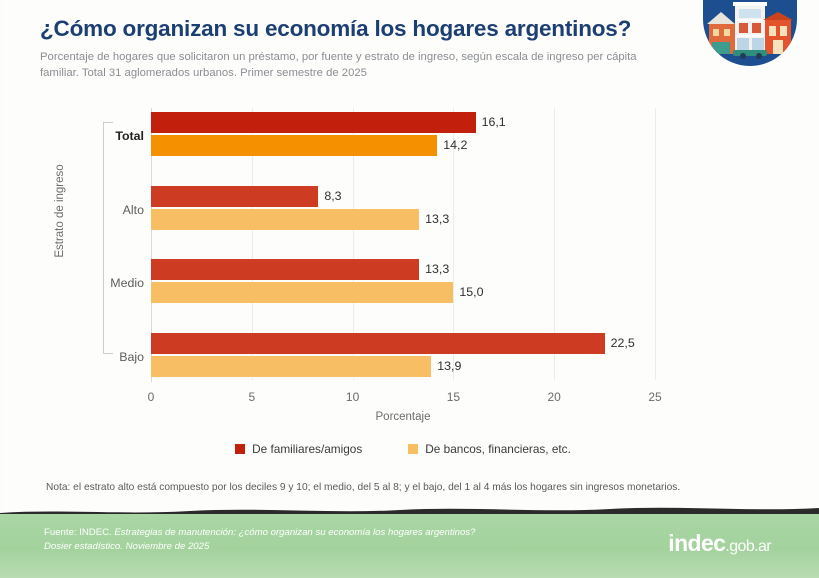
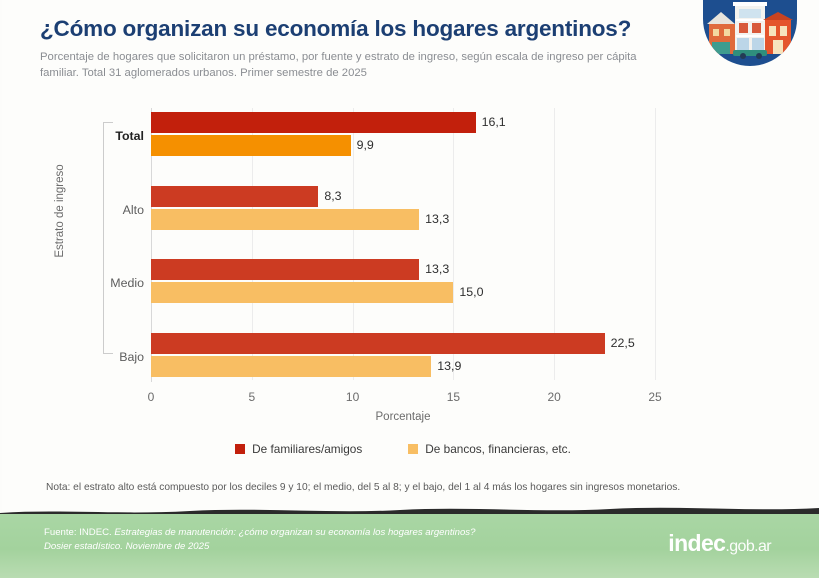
De bancos, financieras, etc./Total: 14,2 -> 9,9
